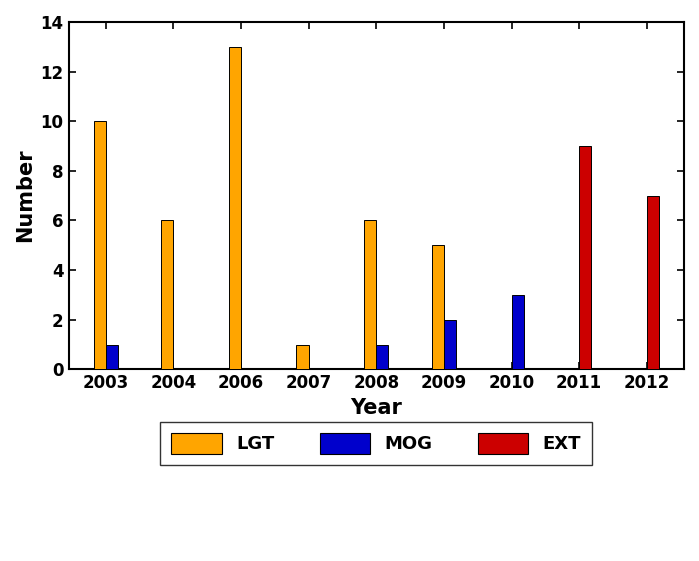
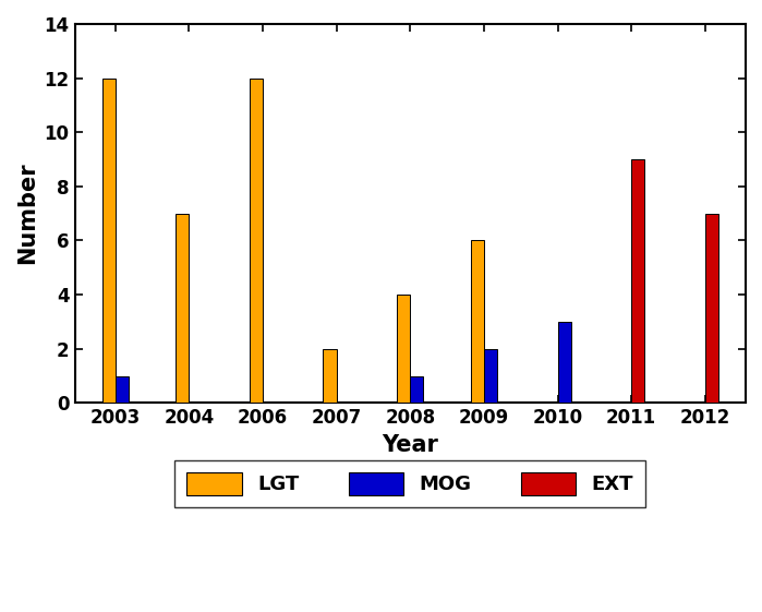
LGT/2003: 10 -> 12
LGT/2004: 6 -> 7
LGT/2006: 13 -> 12
LGT/2007: 1 -> 2
LGT/2008: 6 -> 4
LGT/2009: 5 -> 6
